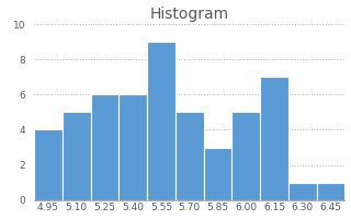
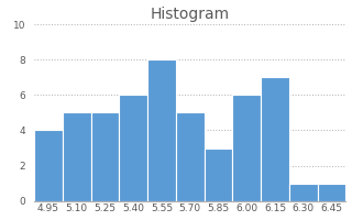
5.25: 6 -> 5
5.55: 9 -> 8
6.00: 5 -> 6
